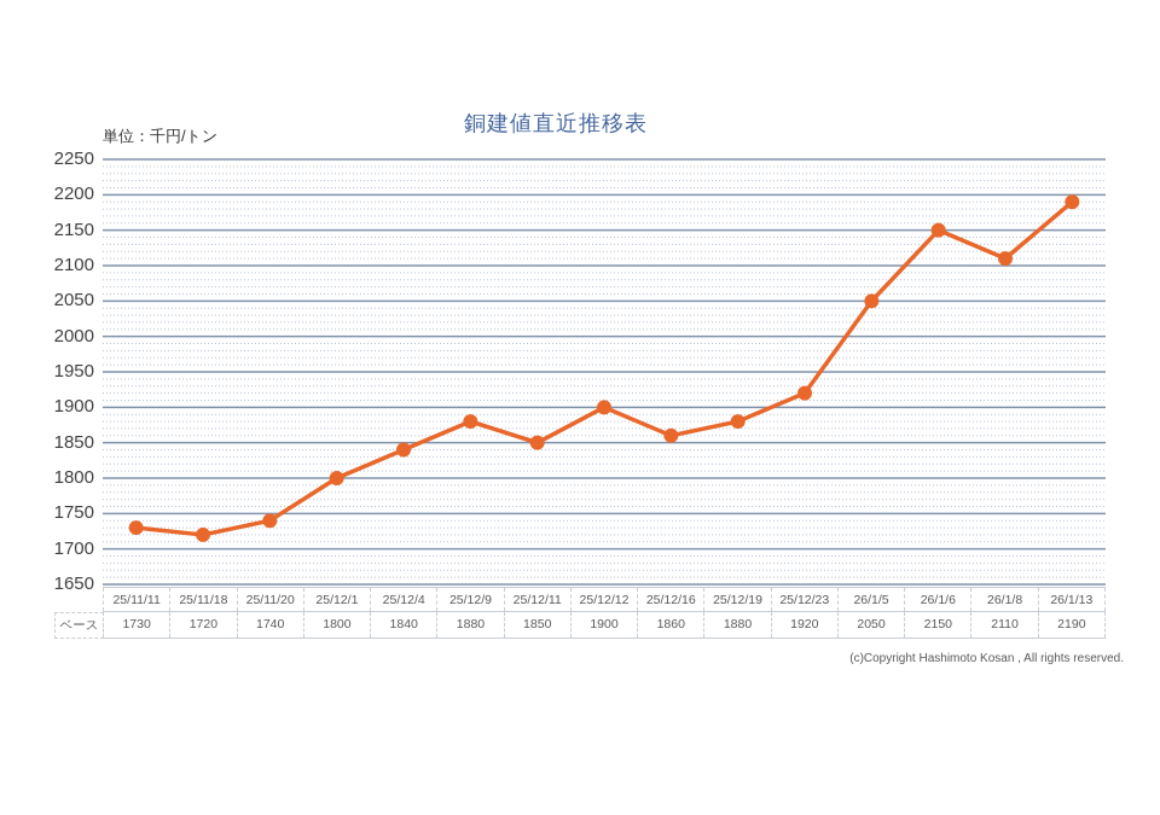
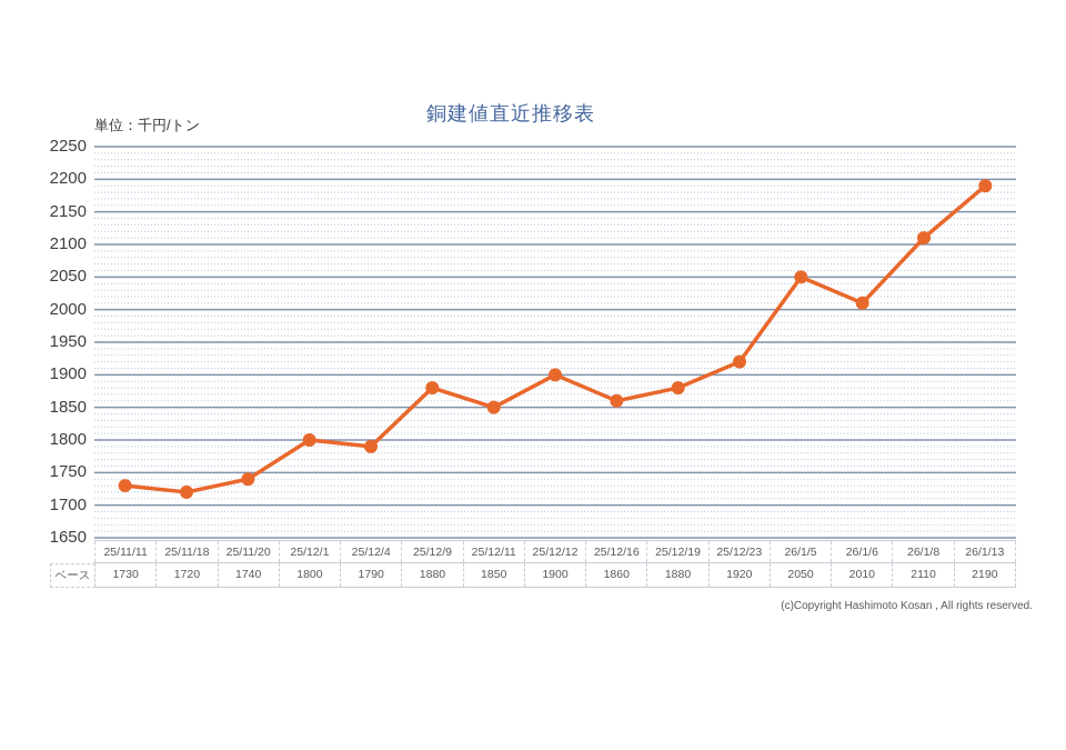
25/12/4: 1840 -> 1790
26/1/6: 2150 -> 2010
